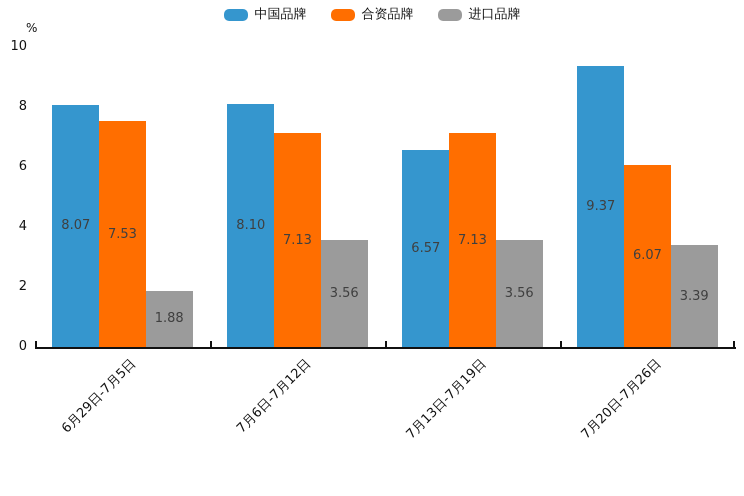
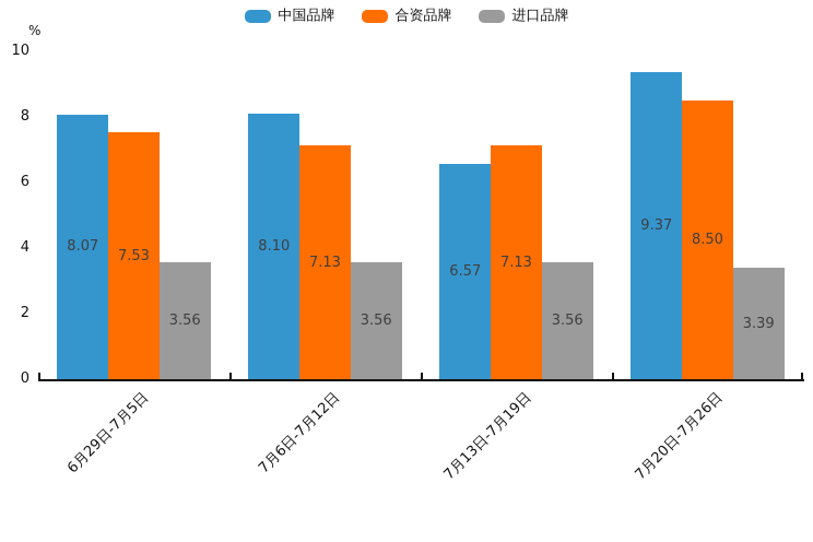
进口品牌/6月29日-7月5日: 1.88 -> 3.56
合资品牌/7月20日-7月26日: 6.07 -> 8.50
